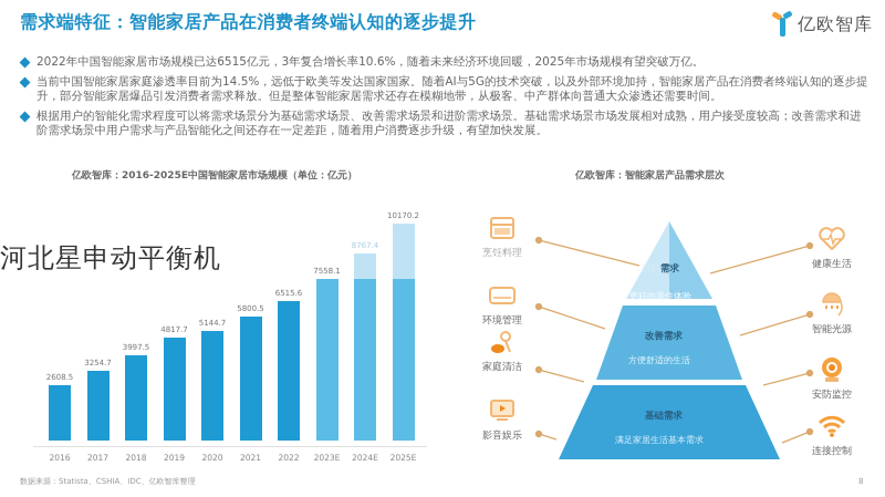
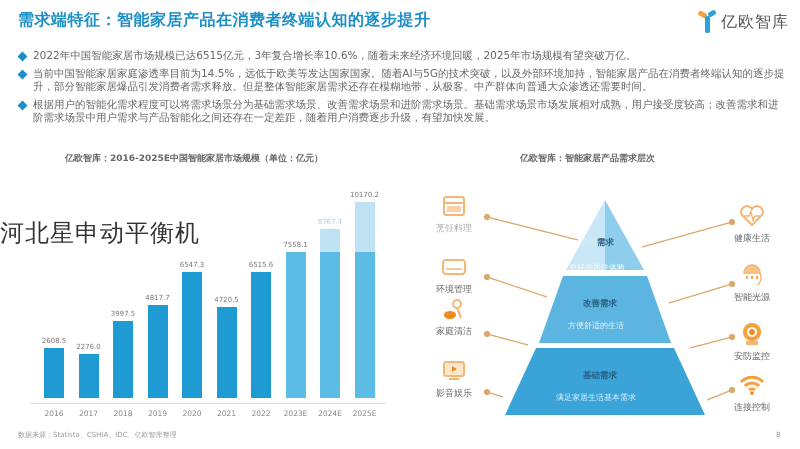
亿欧智库：2016-2025E中国智能家居市场规模（单位：亿元）/2017: 3254.7 -> 2276.0
亿欧智库：2016-2025E中国智能家居市场规模（单位：亿元）/2020: 5144.7 -> 6547.3
亿欧智库：2016-2025E中国智能家居市场规模（单位：亿元）/2021: 5800.5 -> 4720.5
